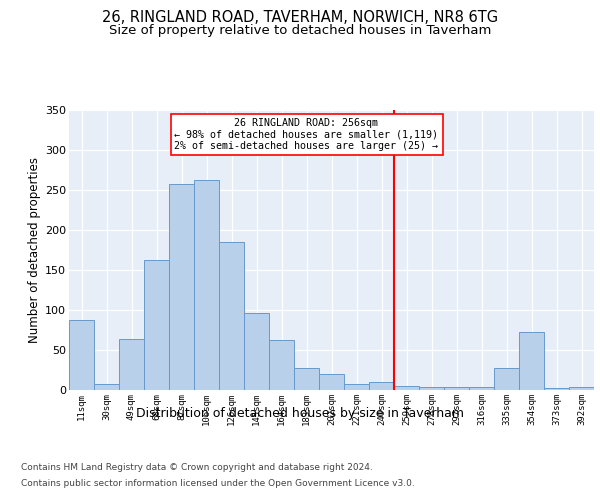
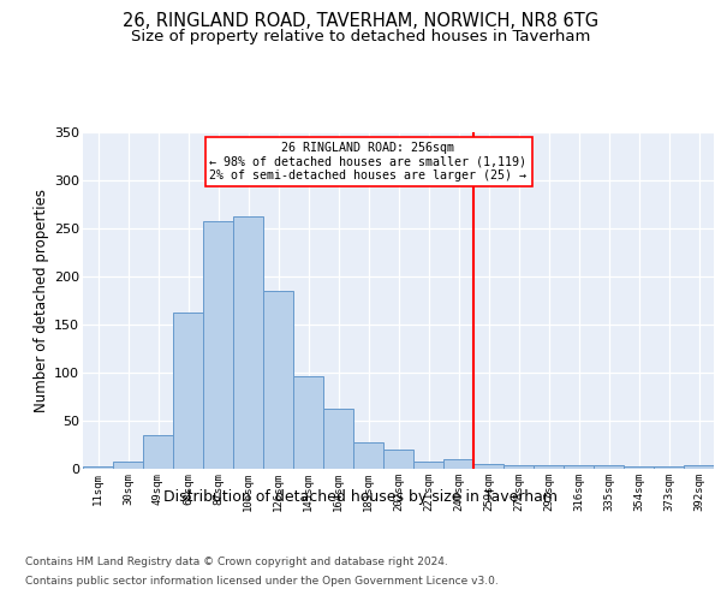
11sqm: 88 -> 3
49sqm: 64 -> 35
335sqm: 28 -> 4
354sqm: 72 -> 3
